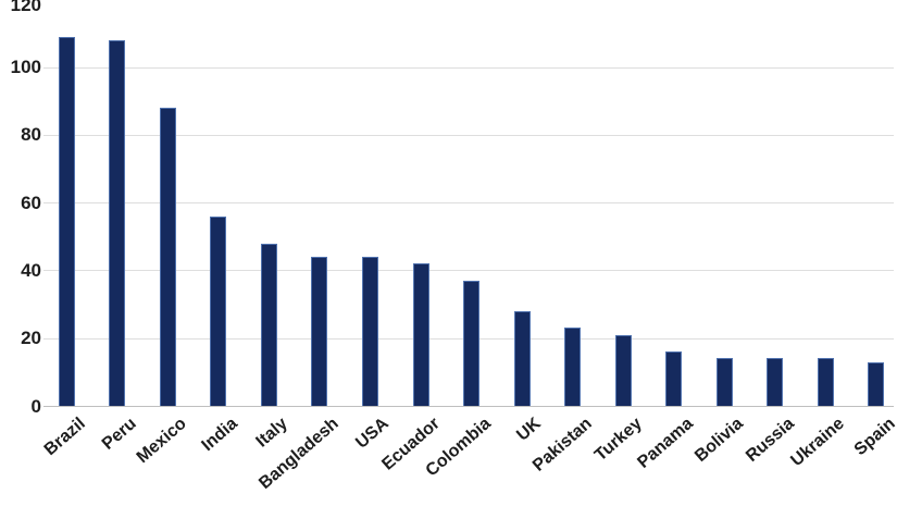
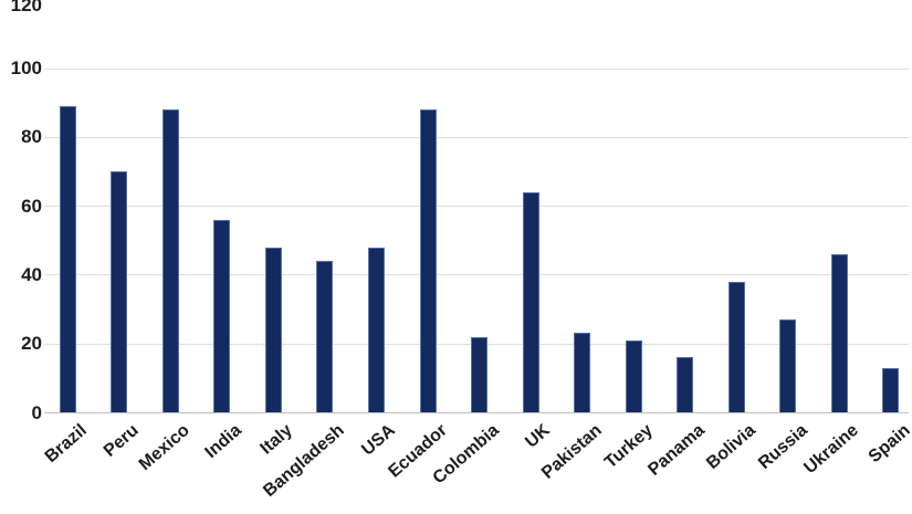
Brazil: 109 -> 89
Peru: 108 -> 70
USA: 44 -> 48
Ecuador: 42 -> 88
Colombia: 37 -> 22
UK: 28 -> 64
Bolivia: 14 -> 38
Russia: 14 -> 27
Ukraine: 14 -> 46
